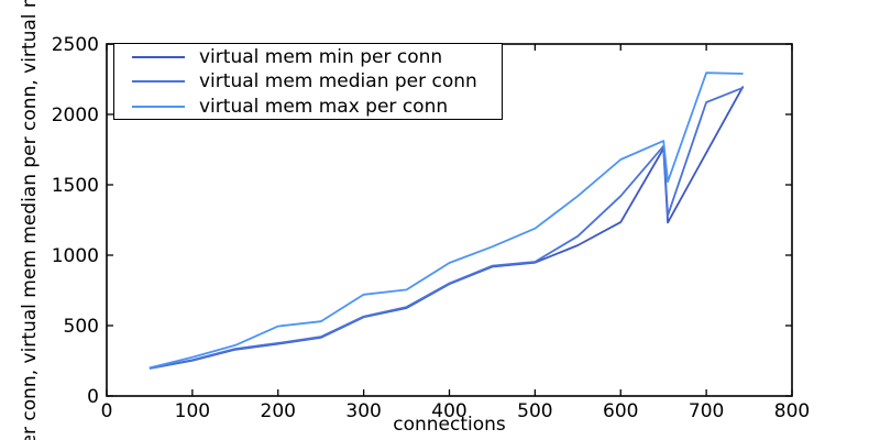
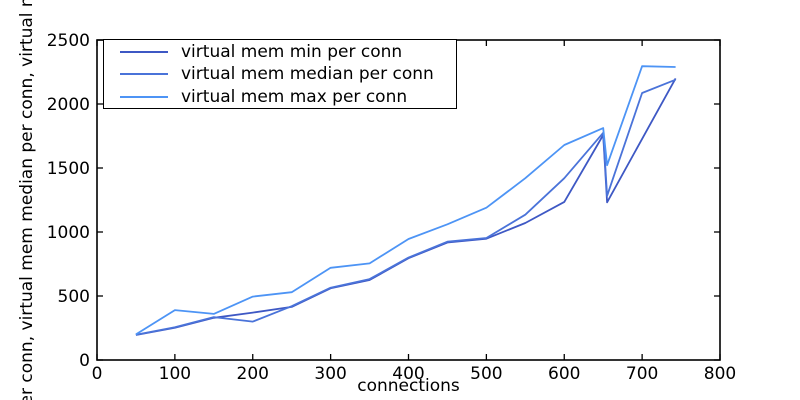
virtual mem max per conn/100: 280 -> 390
virtual mem median per conn/200: 380 -> 300
